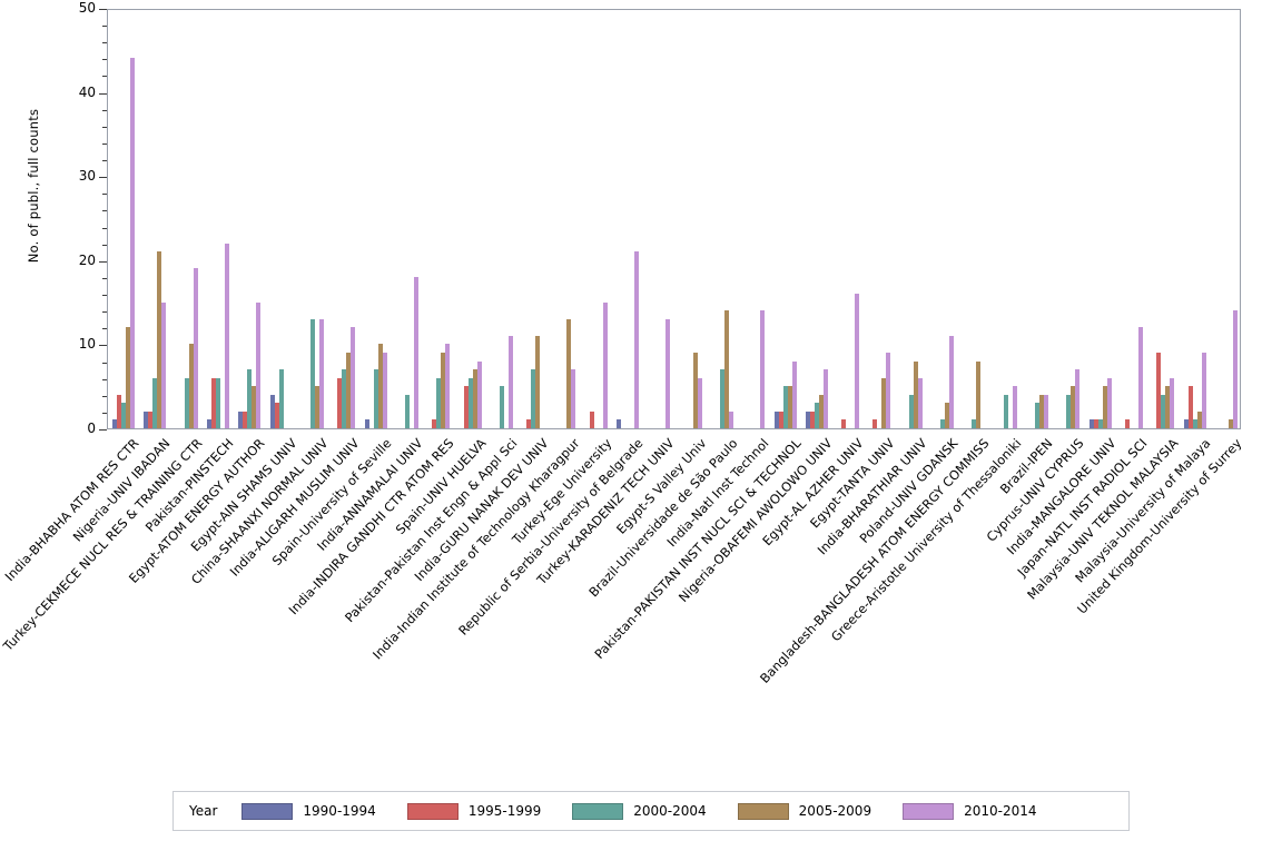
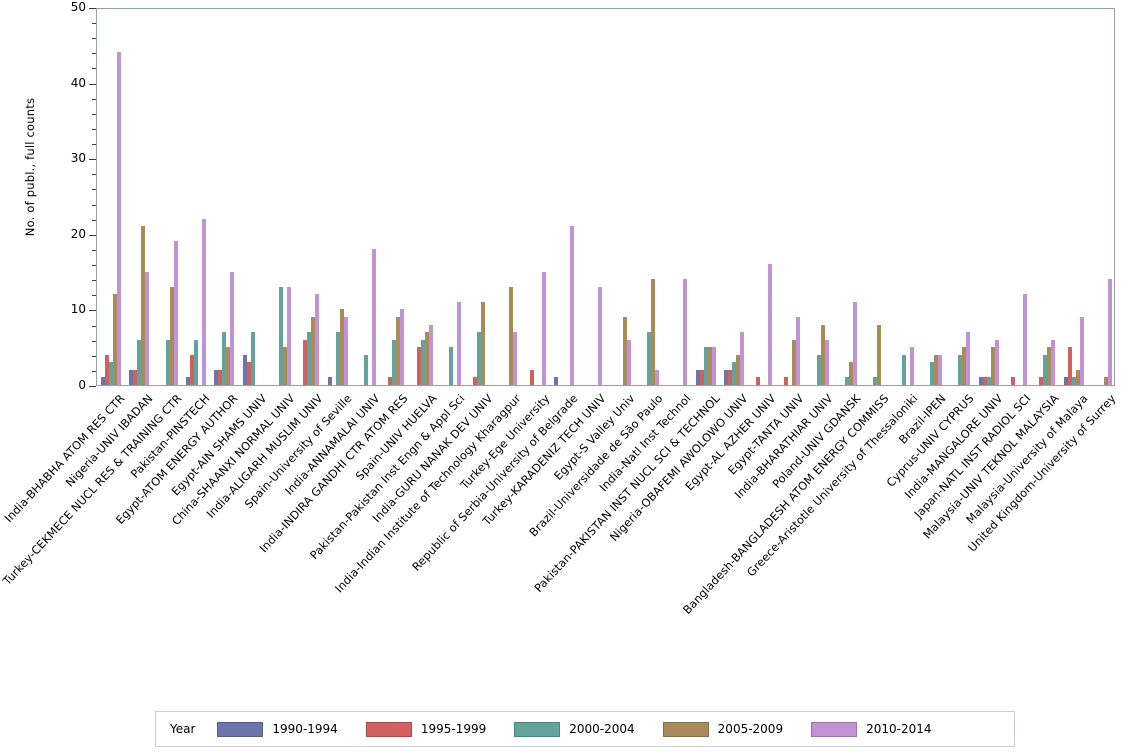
2005-2009/Turkey-CEKMECE NUCL RES & TRAINING CTR: 10 -> 13
1995-1999/Pakistan-PINSTECH: 6 -> 4
2010-2014/Pakistan-PAKISTAN INST NUCL SCI & TECHNOL: 8 -> 5
1995-1999/Malaysia-UNIV TEKNOL MALAYSIA: 9 -> 1
